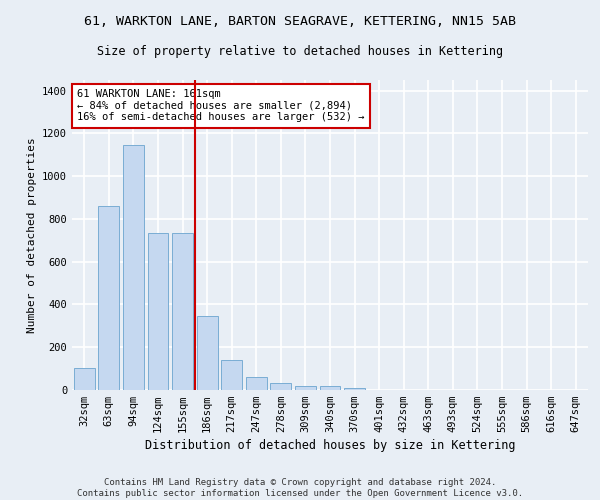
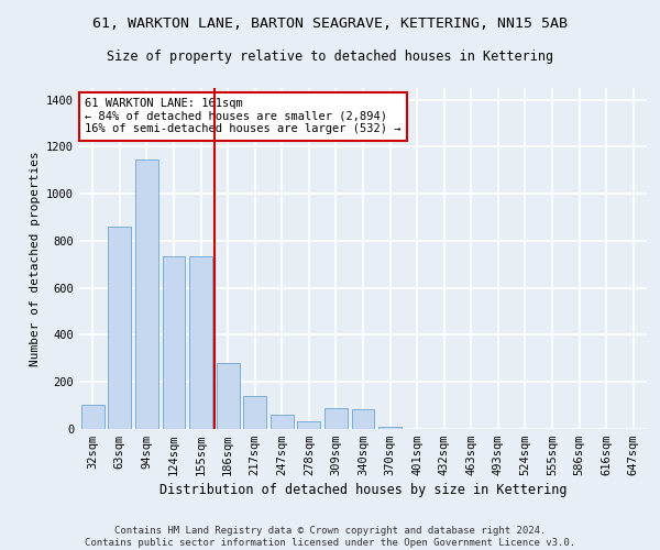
186sqm: 345 -> 280
309sqm: 20 -> 90
340sqm: 18 -> 85
